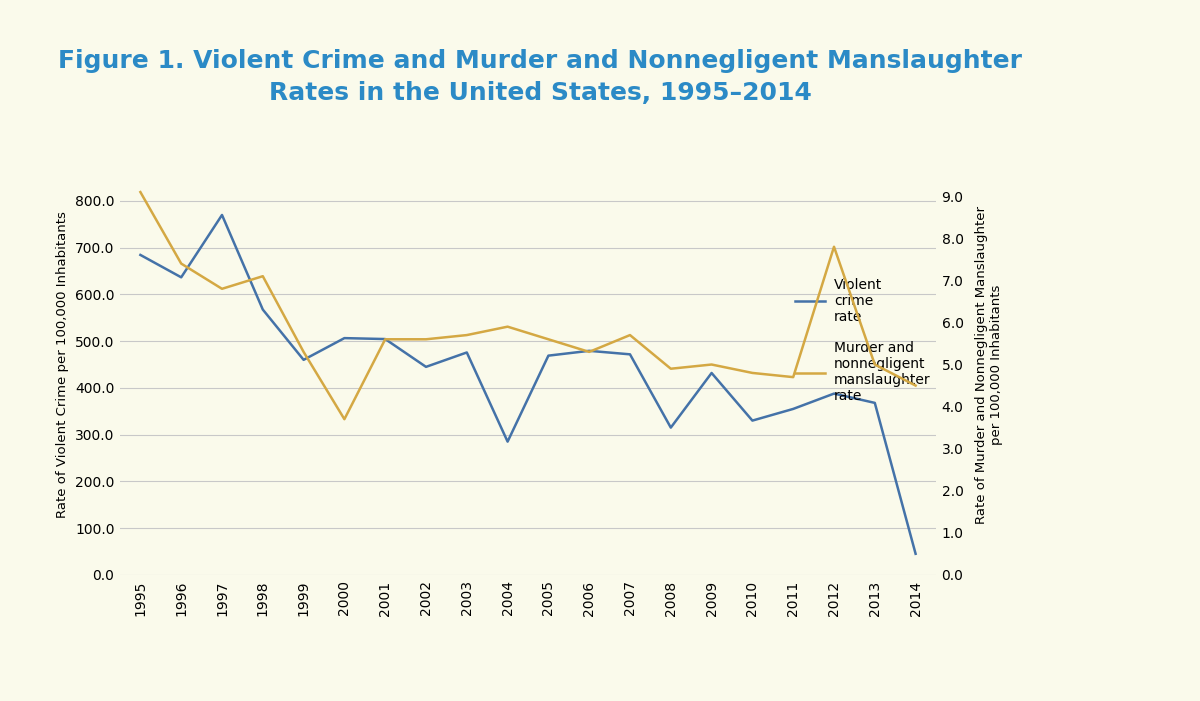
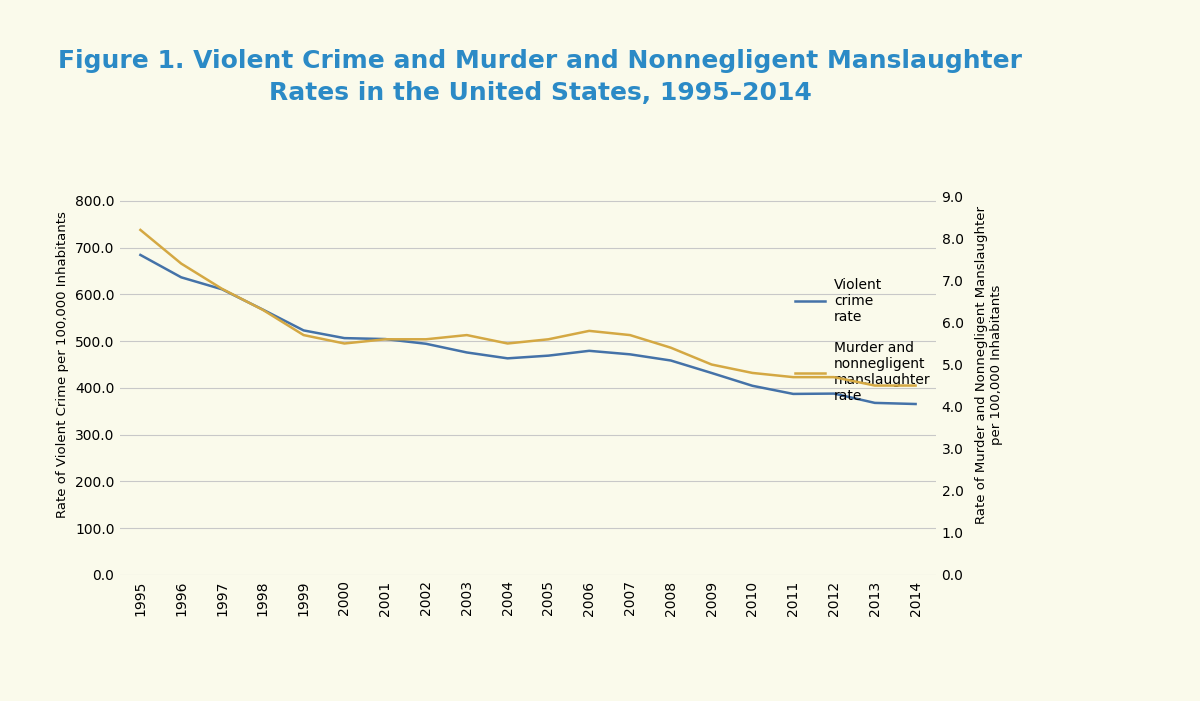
Murder and nonnegligent manslaughter rate/1995: 9.1 -> 8.2
Violent crime rate/1997: 770 -> 611
Murder and nonnegligent manslaughter rate/1998: 7.1 -> 6.3
Violent crime rate/1999: 460 -> 523
Murder and nonnegligent manslaughter rate/1999: 5.3 -> 5.7
Murder and nonnegligent manslaughter rate/2000: 3.7 -> 5.5
Violent crime rate/2002: 445 -> 494
Violent crime rate/2004: 285 -> 463
Murder and nonnegligent manslaughter rate/2004: 5.9 -> 5.5
Murder and nonnegligent manslaughter rate/2006: 5.3 -> 5.8
Violent crime rate/2008: 315 -> 459
Murder and nonnegligent manslaughter rate/2008: 4.9 -> 5.4
Violent crime rate/2010: 330 -> 404
Violent crime rate/2011: 355 -> 387
Murder and nonnegligent manslaughter rate/2012: 7.8 -> 4.7
Murder and nonnegligent manslaughter rate/2013: 5.0 -> 4.5
Violent crime rate/2014: 45 -> 366
